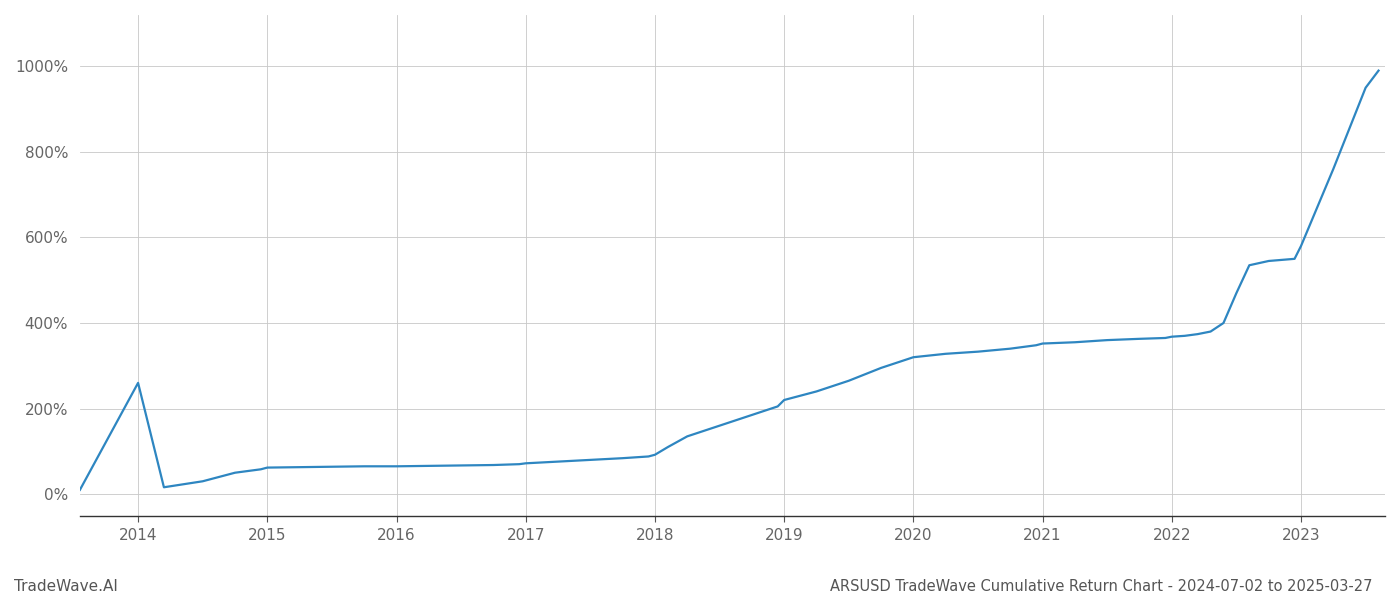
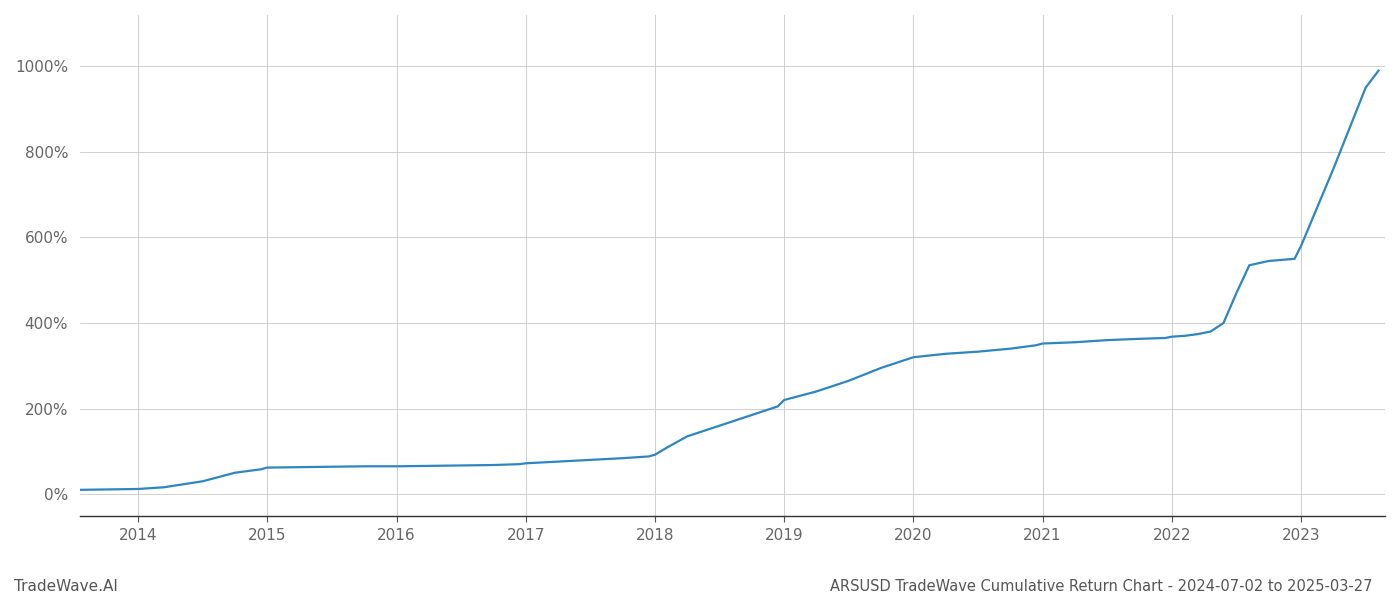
2014: 260% -> 12%
